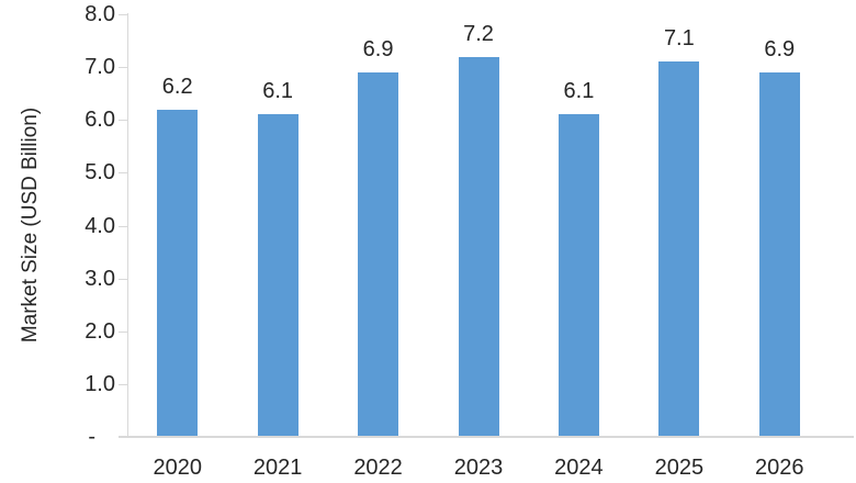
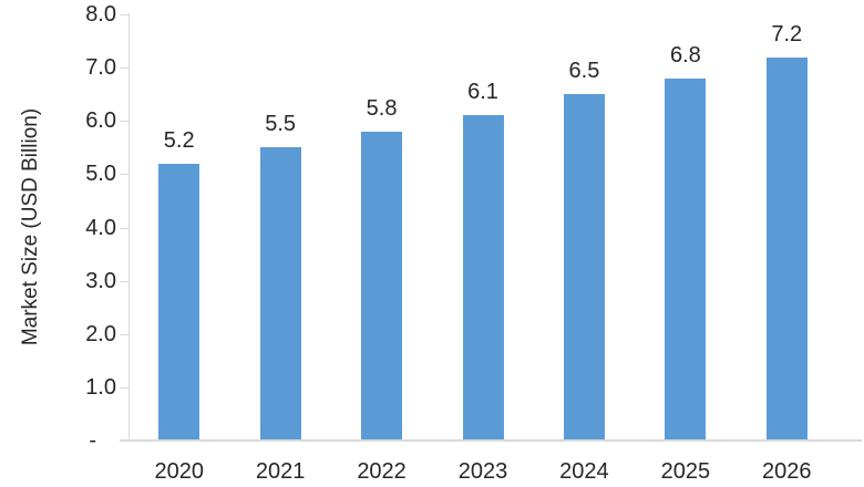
2020: 6.2 -> 5.2
2021: 6.1 -> 5.5
2022: 6.9 -> 5.8
2023: 7.2 -> 6.1
2024: 6.1 -> 6.5
2025: 7.1 -> 6.8
2026: 6.9 -> 7.2
